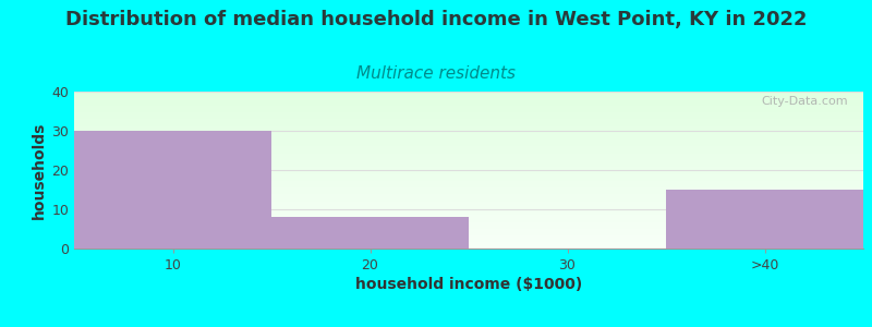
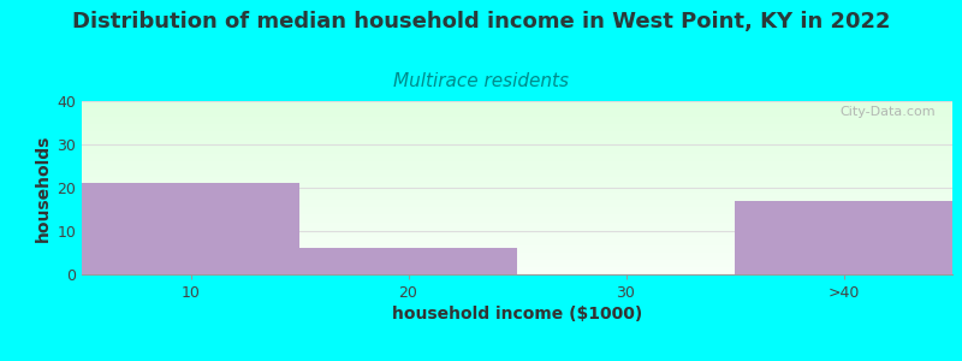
10: 30 -> 21
20: 8 -> 6
>40: 15 -> 17
